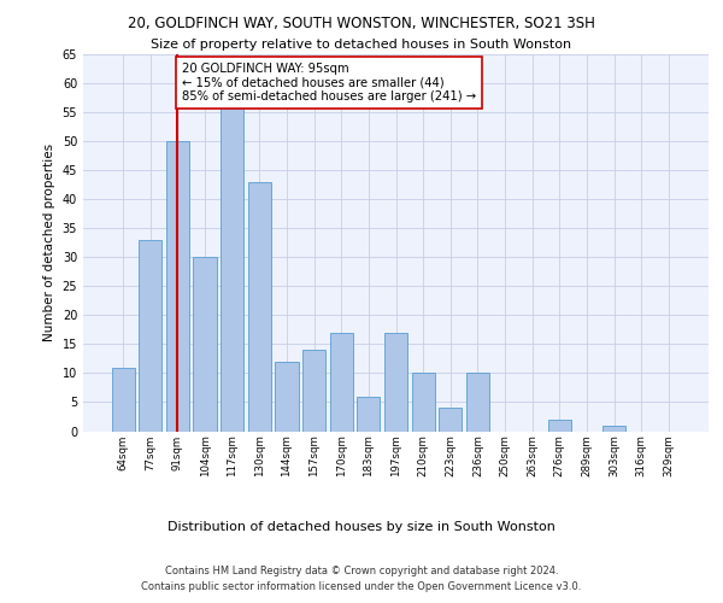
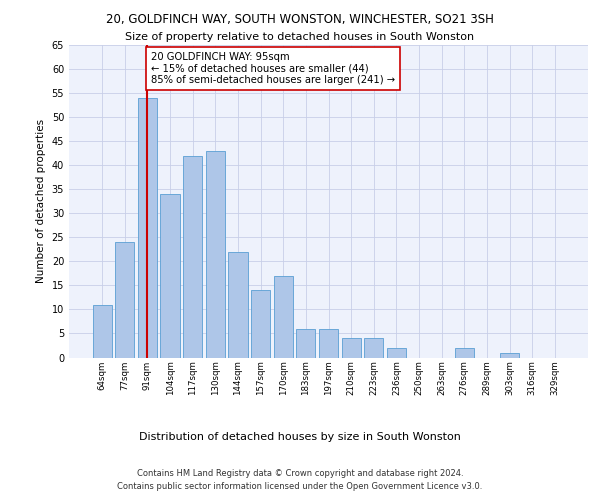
77sqm: 33 -> 24
91sqm: 50 -> 54
104sqm: 30 -> 34
117sqm: 56 -> 42
144sqm: 12 -> 22
197sqm: 17 -> 6
210sqm: 10 -> 4
236sqm: 10 -> 2
